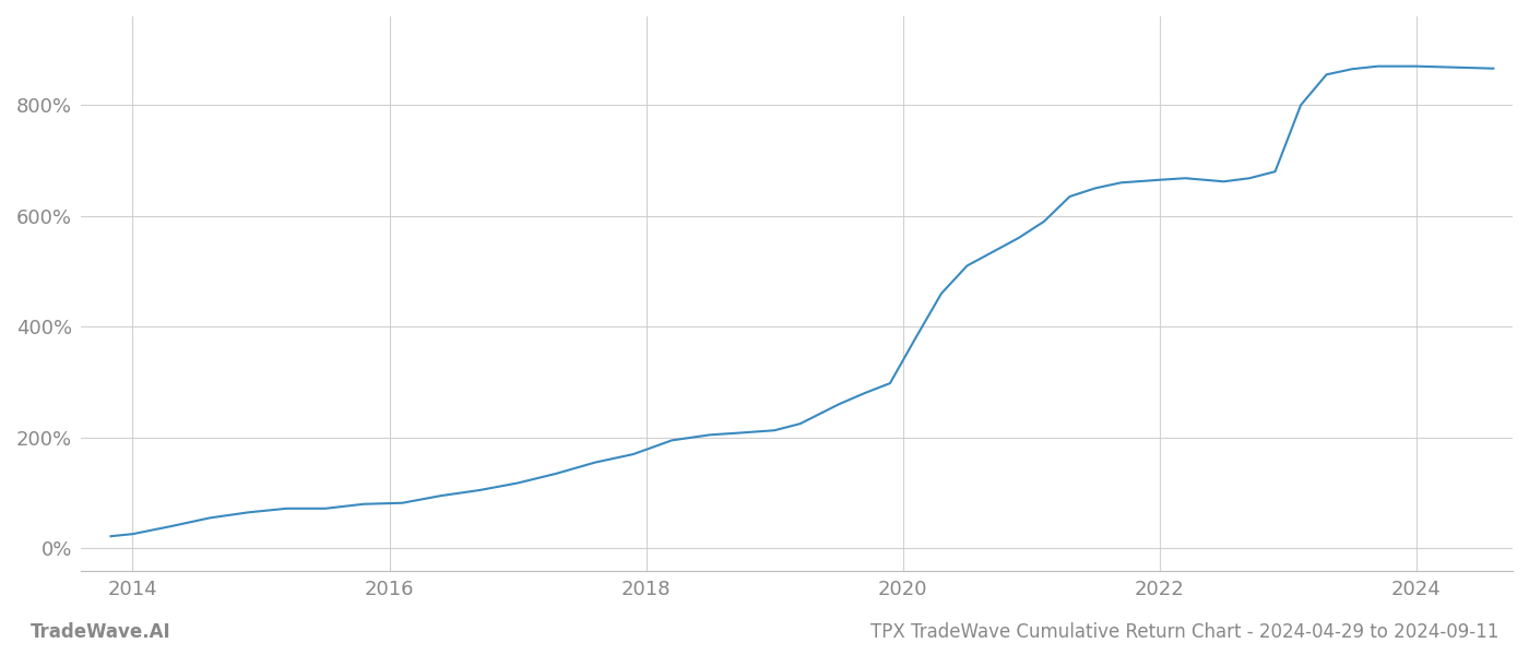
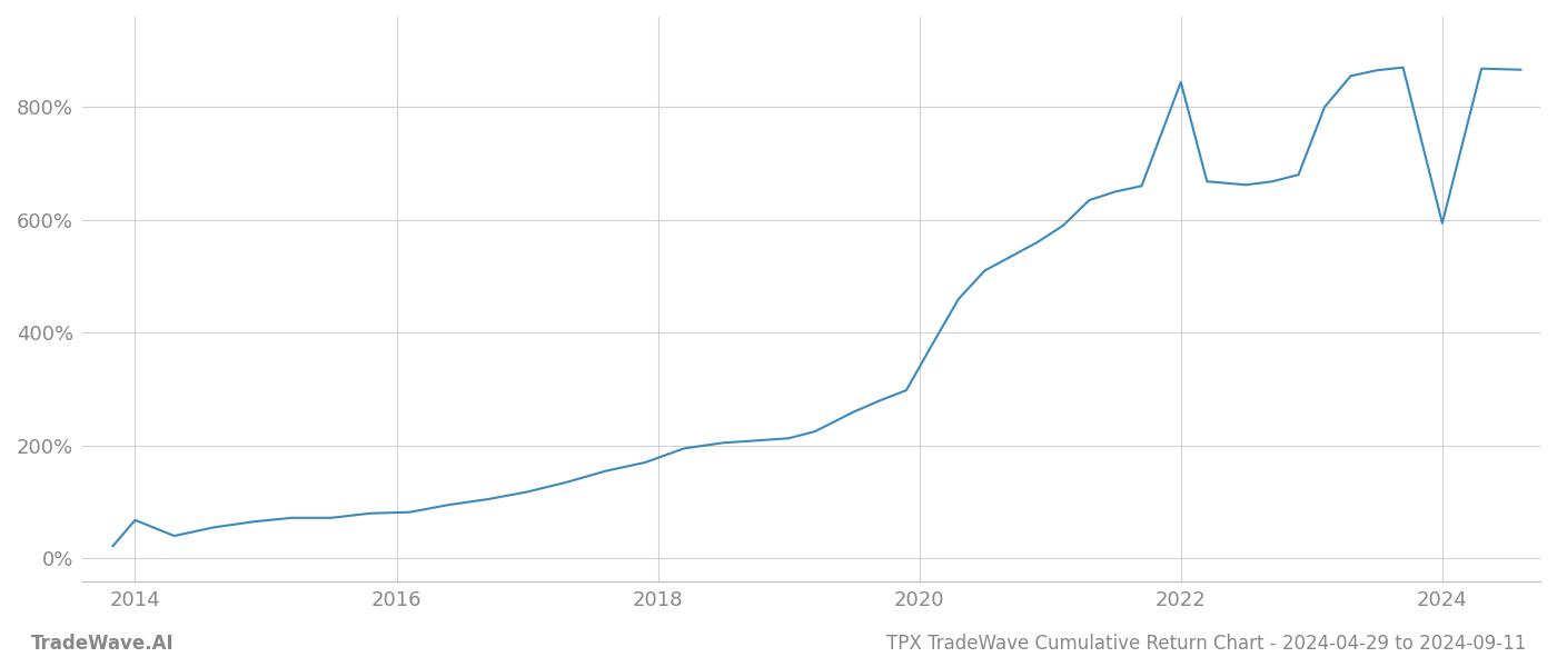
2014: 26% -> 68%
2022: 665% -> 844%
2024: 870% -> 594%
